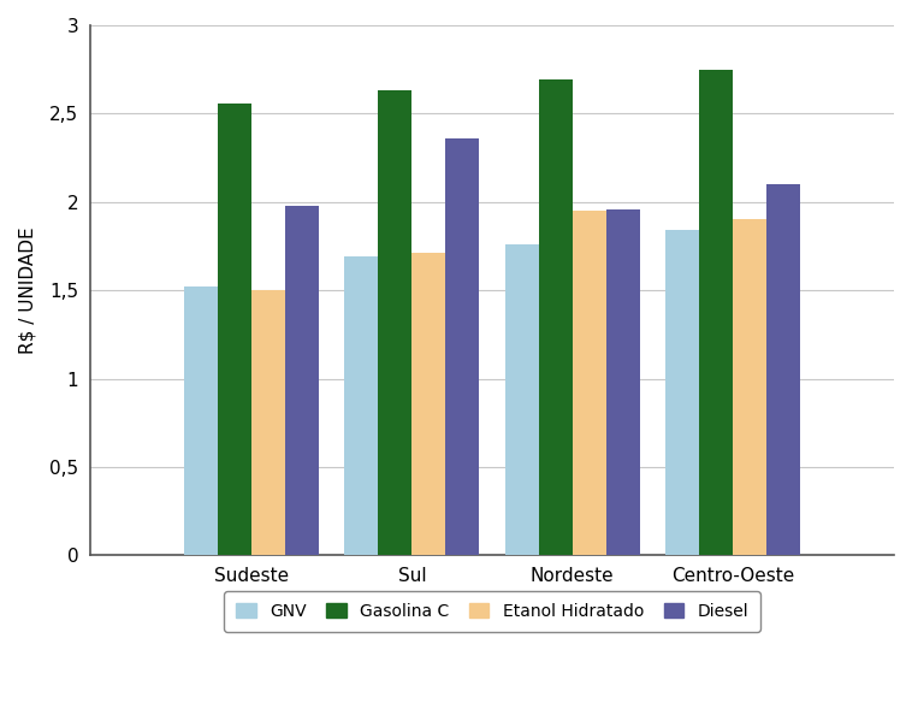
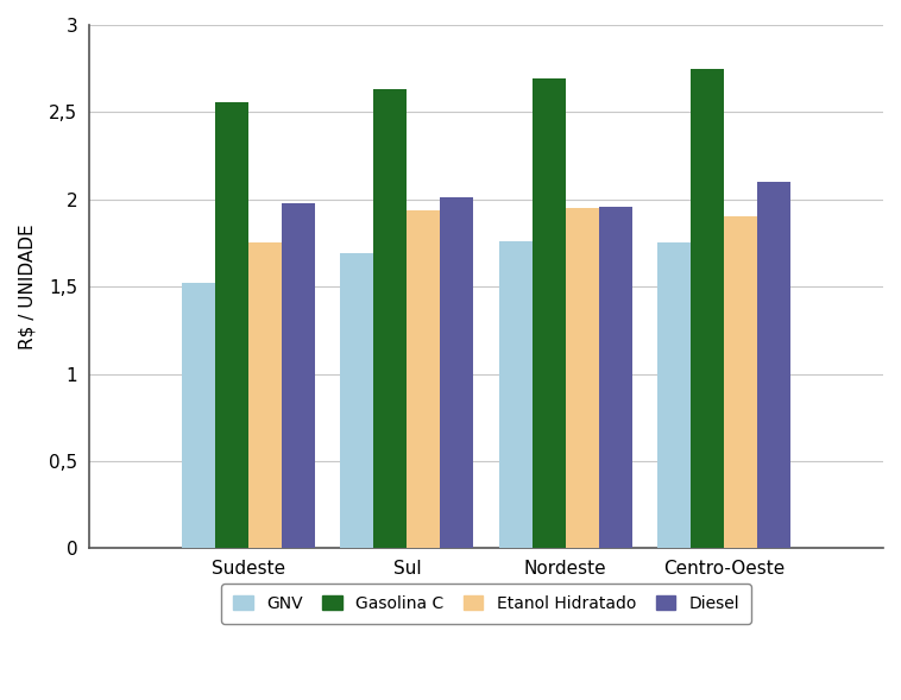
Etanol Hidratado/Sudeste: 1,50 -> 1,75
Etanol Hidratado/Sul: 1,71 -> 1,94
Diesel/Sul: 2,36 -> 2,01
GNV/Centro-Oeste: 1,84 -> 1,75
